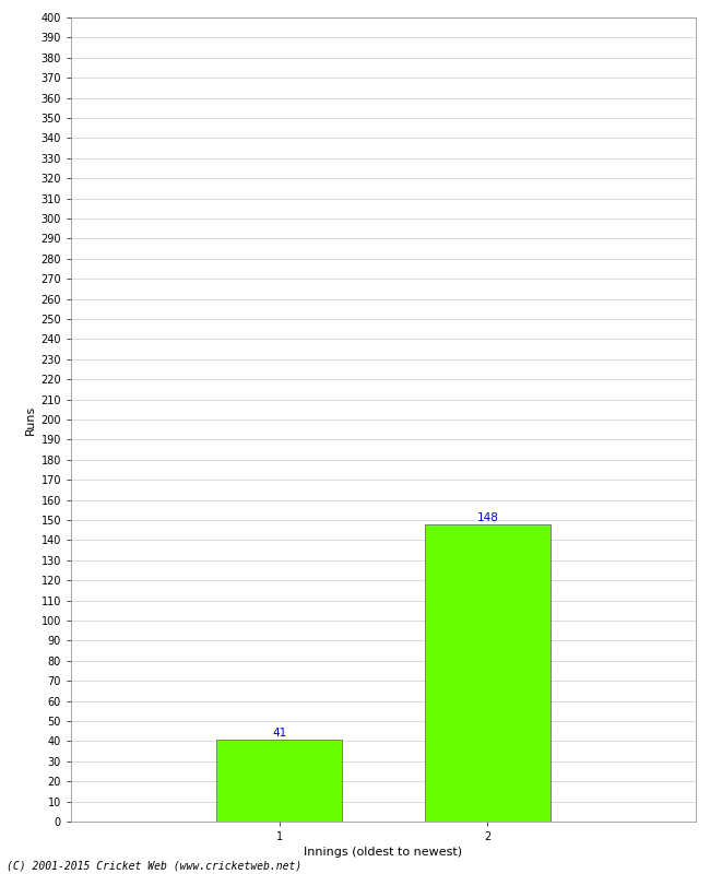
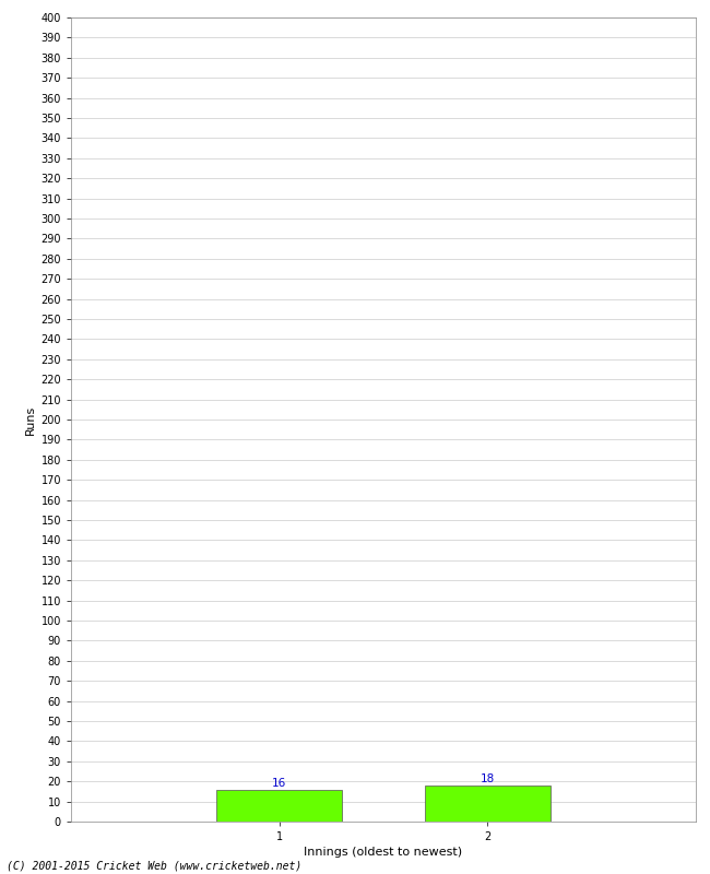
1: 41 -> 16
2: 148 -> 18
